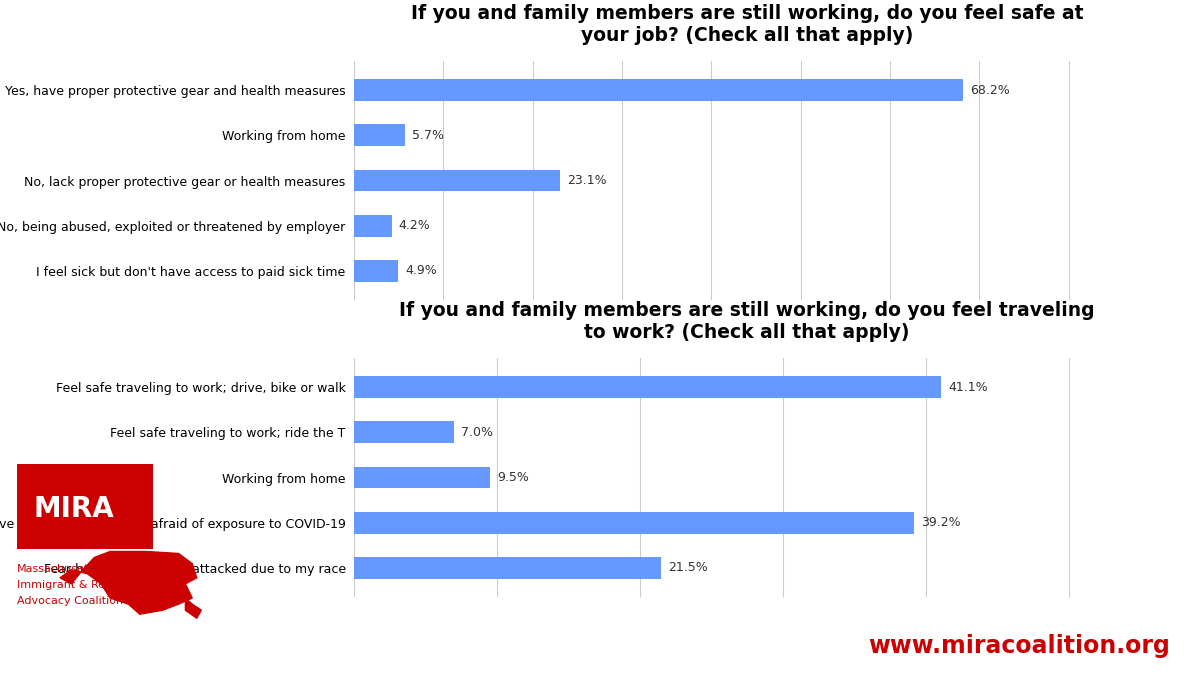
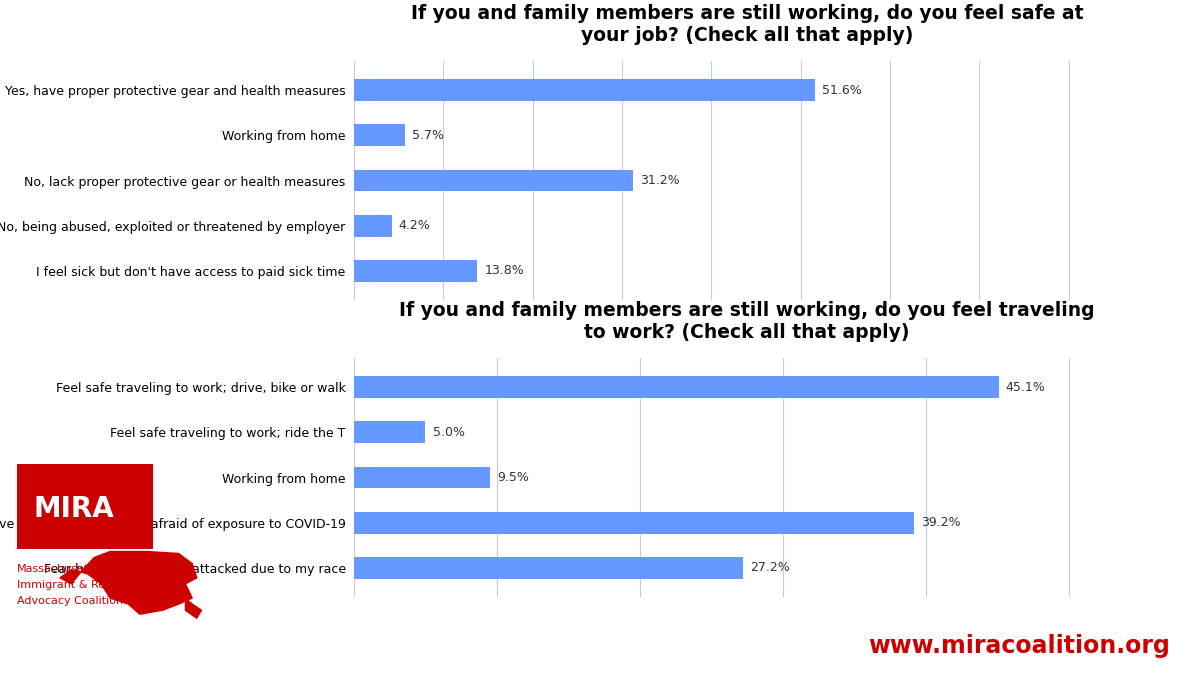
Yes, have proper protective gear and health measures: 68.2% -> 51.6%
No, lack proper protective gear or health measures: 23.1% -> 31.2%
I feel sick but don't have access to paid sick time: 4.9% -> 13.8%
Feel safe traveling to work; drive, bike or walk: 41.1% -> 45.1%
Feel safe traveling to work; ride the T: 7.0% -> 5.0%
Fear being harassed or attacked due to my race: 21.5% -> 27.2%
